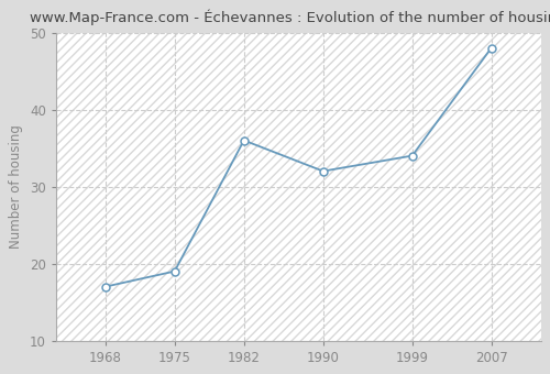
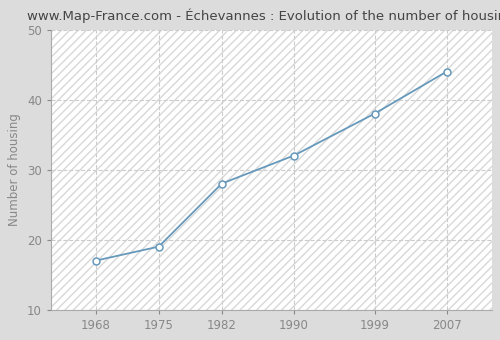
1982: 36 -> 28
1999: 34 -> 38
2007: 48 -> 44
